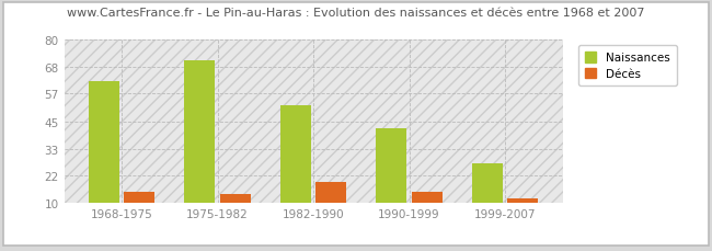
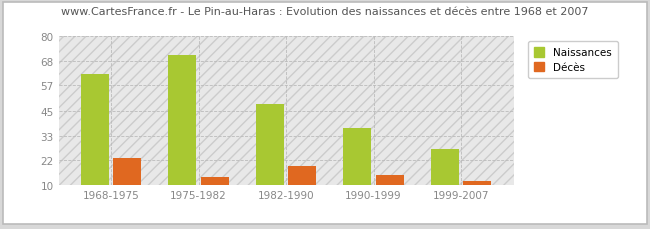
Décès/1968-1975: 15 -> 23
Naissances/1982-1990: 52 -> 48
Naissances/1990-1999: 42 -> 37
